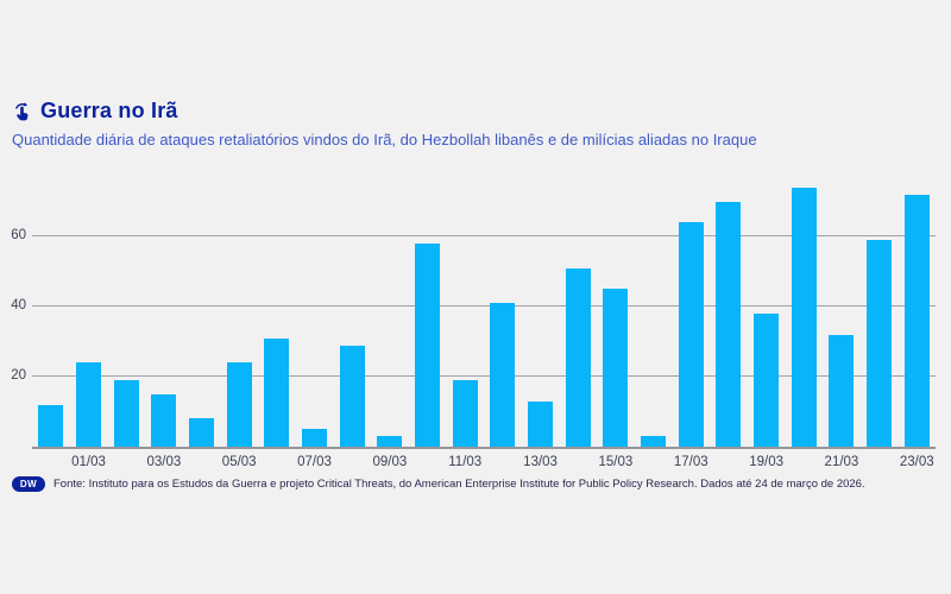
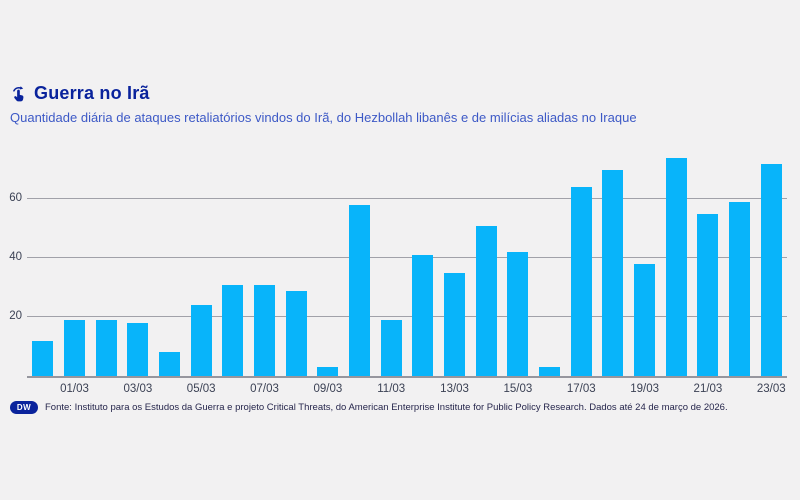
01/03: 24 -> 19
03/03: 15 -> 18
07/03: 5 -> 31
13/03: 13 -> 35
15/03: 45 -> 42
21/03: 32 -> 55
